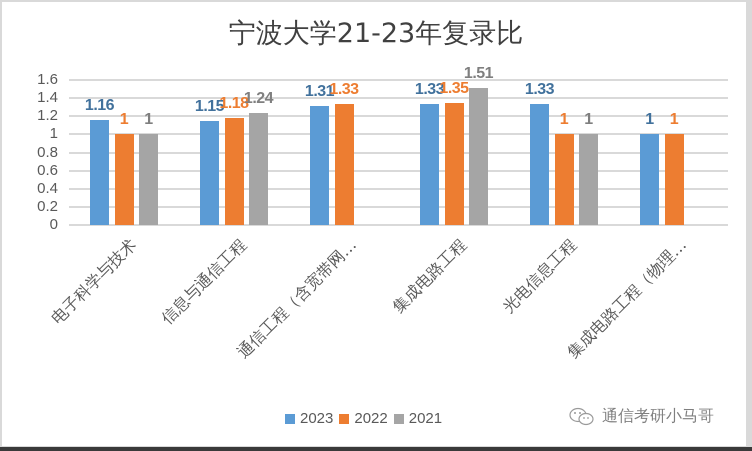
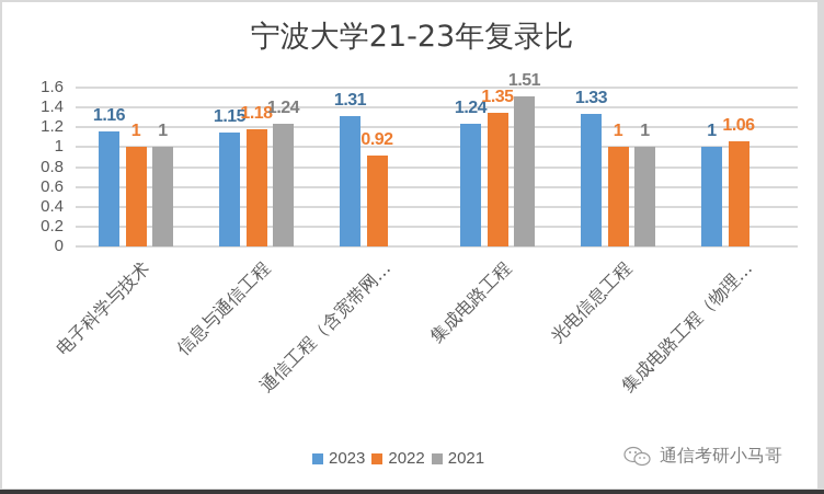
2022/通信工程（含宽带网…: 1.33 -> 0.92
2023/集成电路工程: 1.33 -> 1.24
2022/集成电路工程（物理…: 1 -> 1.06
